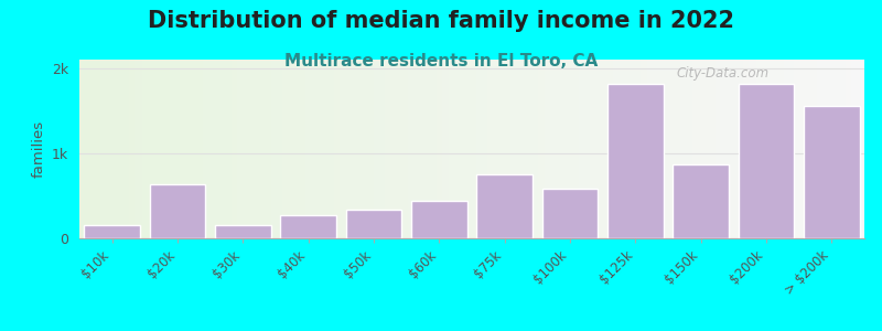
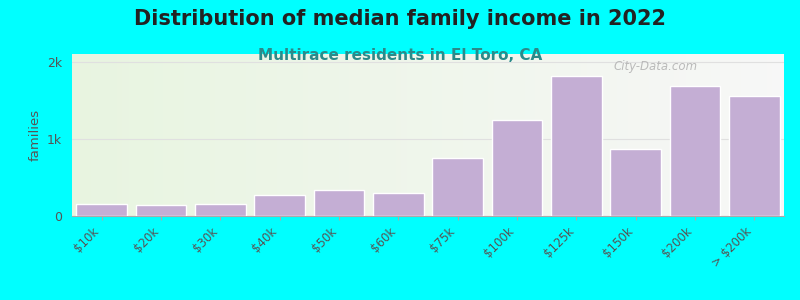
$20k: 0.64k -> 0.14k
$60k: 0.44k -> 0.30k
$100k: 0.58k -> 1.25k
$200k: 1.82k -> 1.68k
